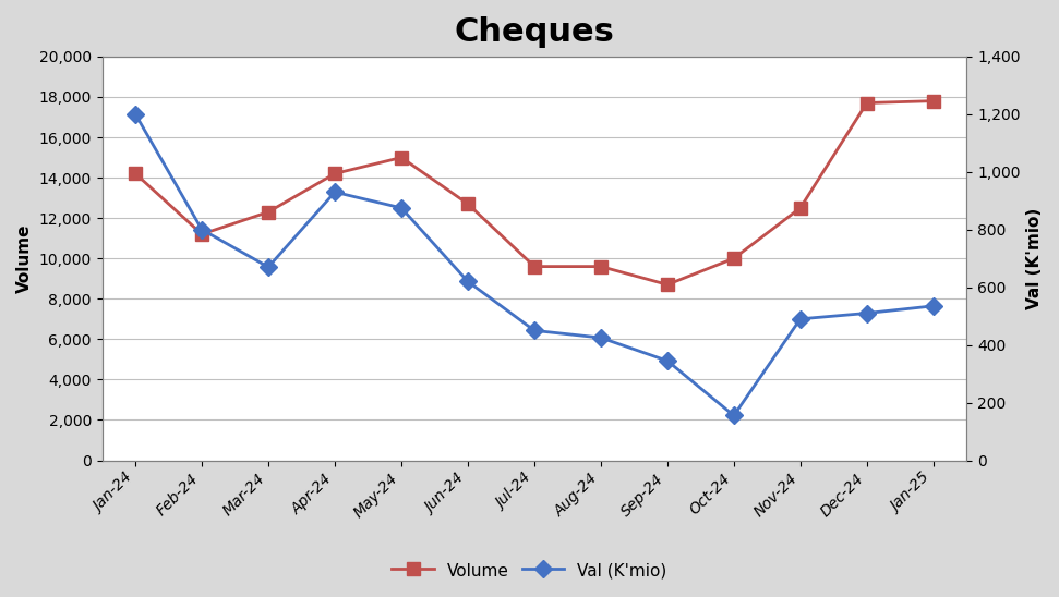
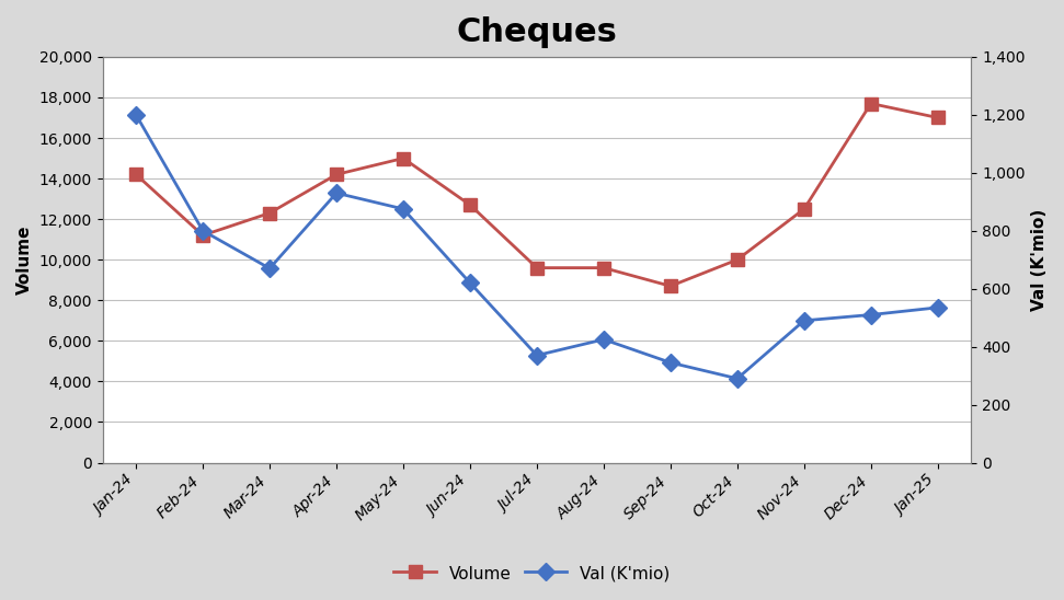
Val (K'mio)/Jul-24: 450 -> 370
Val (K'mio)/Oct-24: 155 -> 290
Volume/Jan-25: 17,800 -> 17,000
